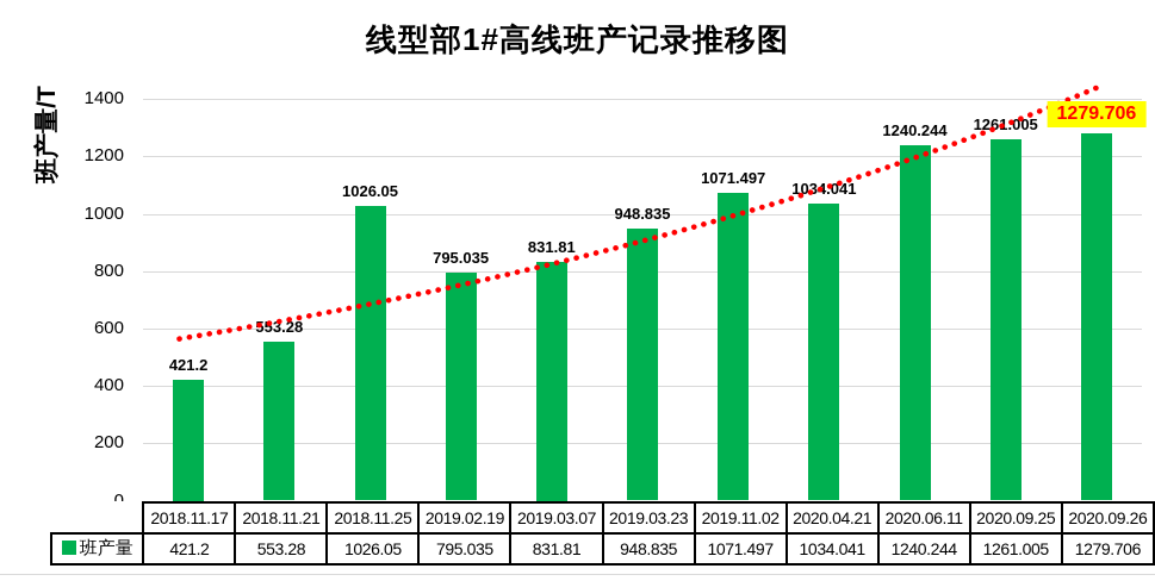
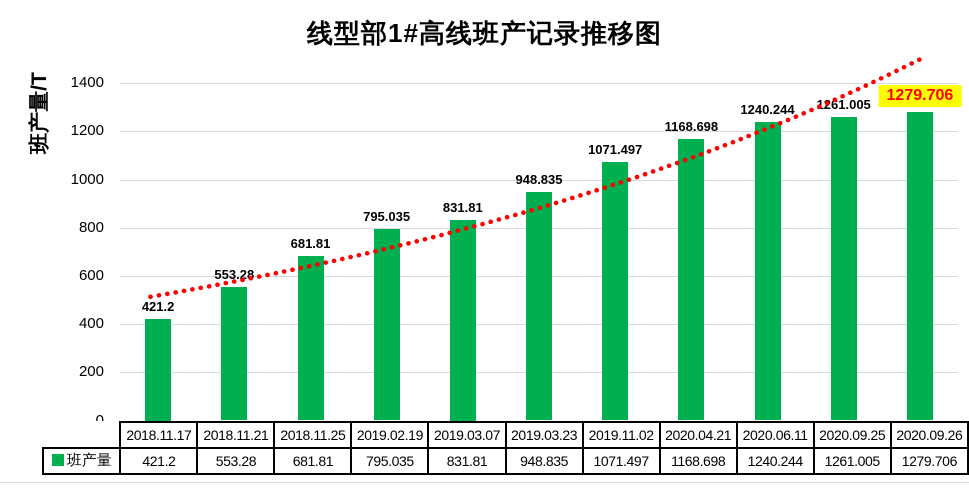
2018.11.25: 1026.05 -> 681.81
2020.04.21: 1034.041 -> 1168.698
